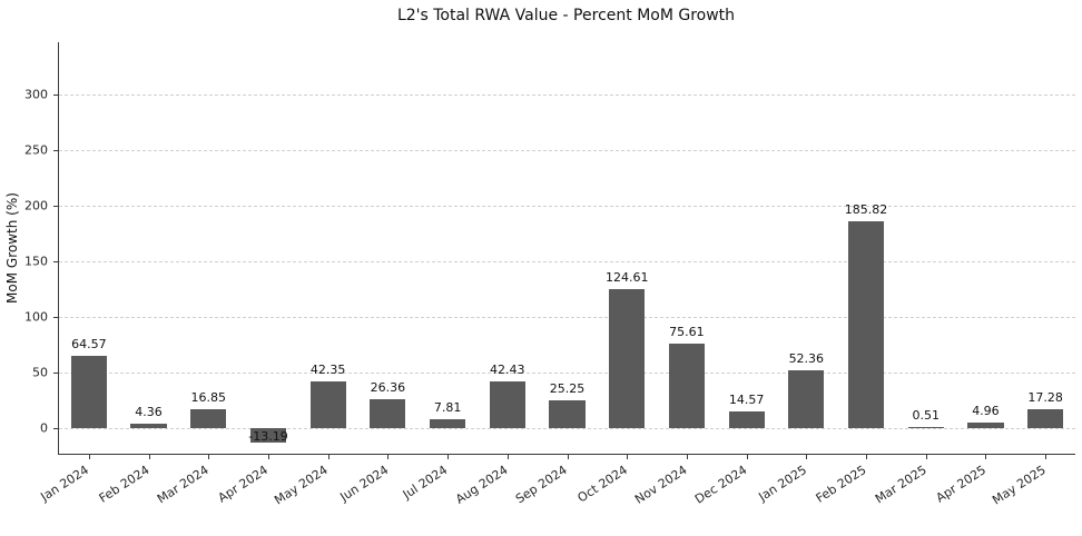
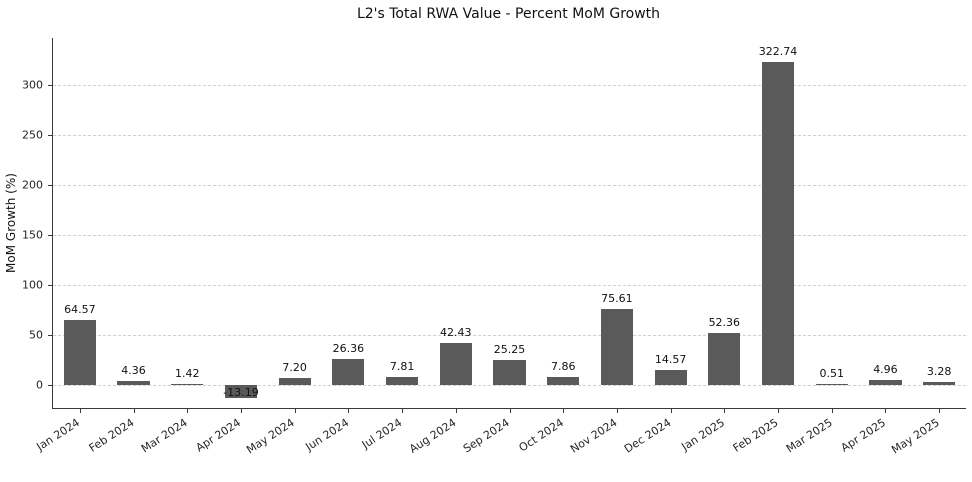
Mar 2024: 16.85 -> 1.42
May 2024: 42.35 -> 7.20
Oct 2024: 124.61 -> 7.86
Feb 2025: 185.82 -> 322.74
May 2025: 17.28 -> 3.28
